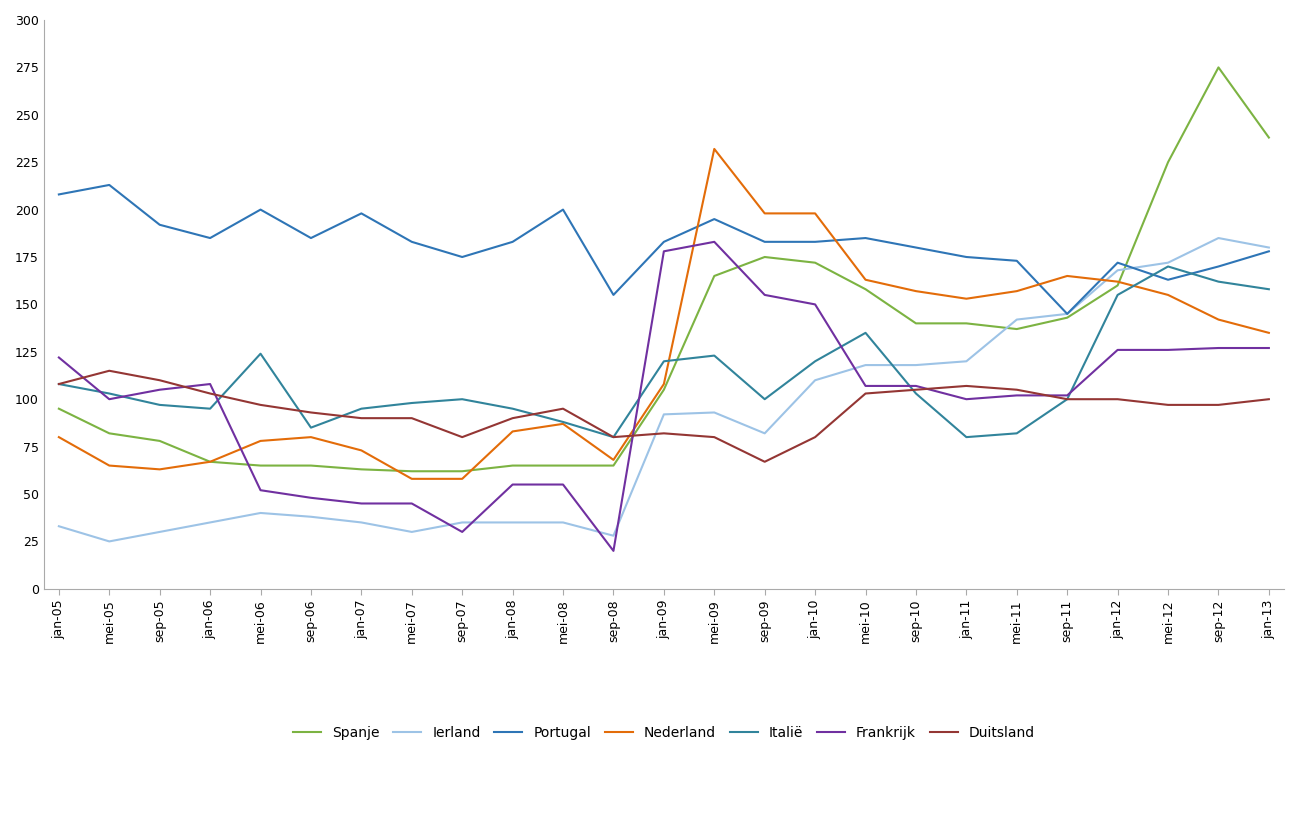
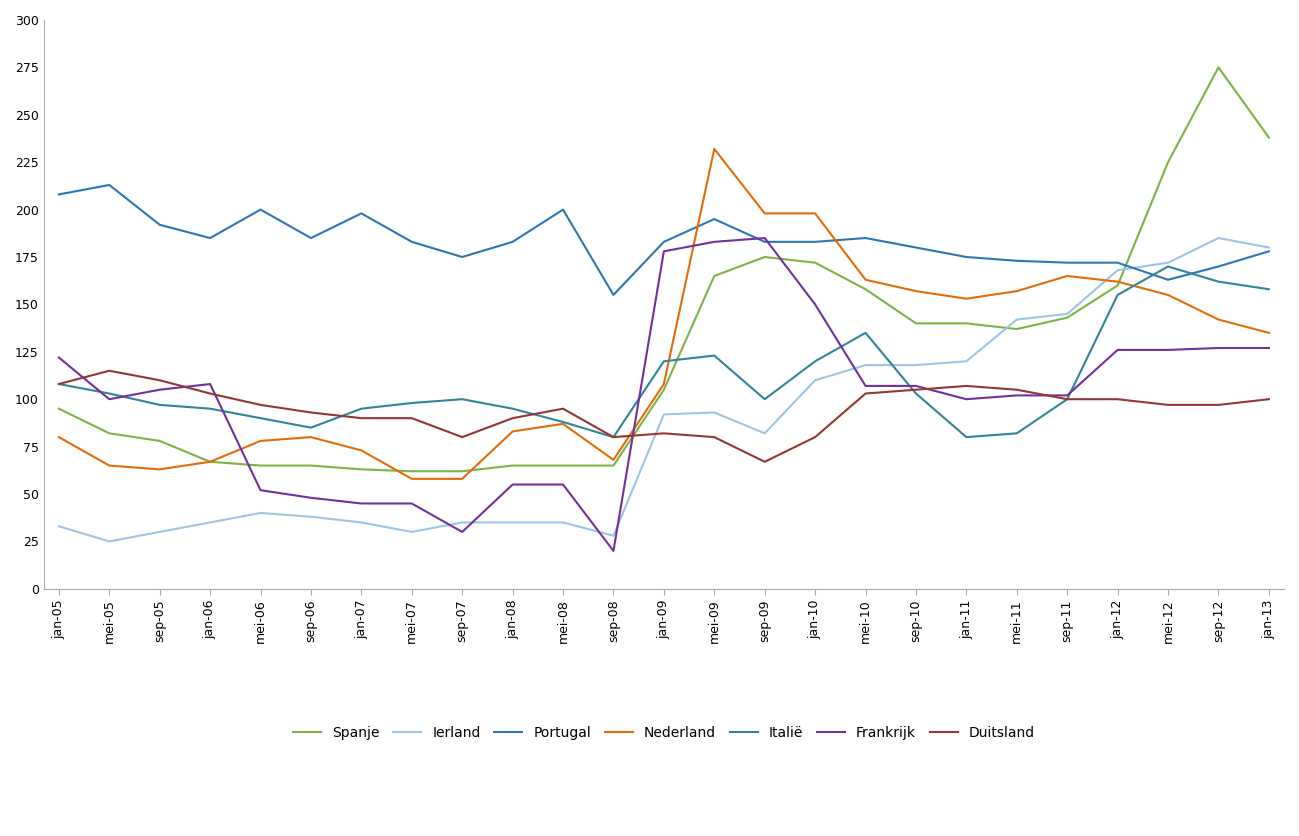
Italië/mei-06: 124 -> 90
Frankrijk/sep-09: 155 -> 185
Portugal/sep-11: 145 -> 172
